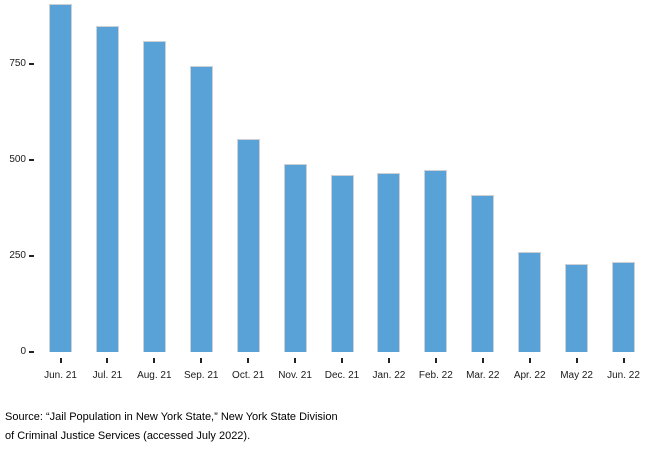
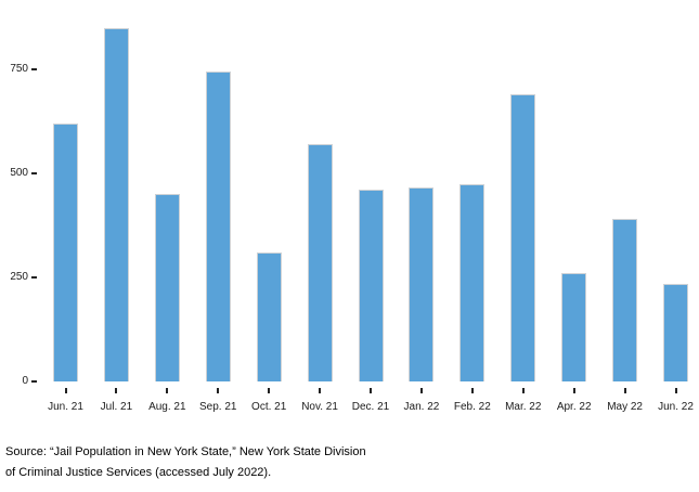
Jun. 21: 900 -> 620
Aug. 21: 810 -> 450
Oct. 21: 560 -> 310
Nov. 21: 490 -> 570
Mar. 22: 410 -> 690
May 22: 230 -> 390
